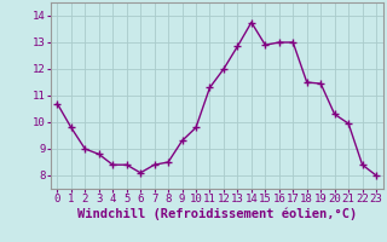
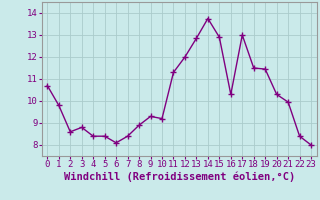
2: 9.00 -> 8.60
8: 8.50 -> 8.90
10: 9.80 -> 9.20
16: 13.00 -> 10.30
